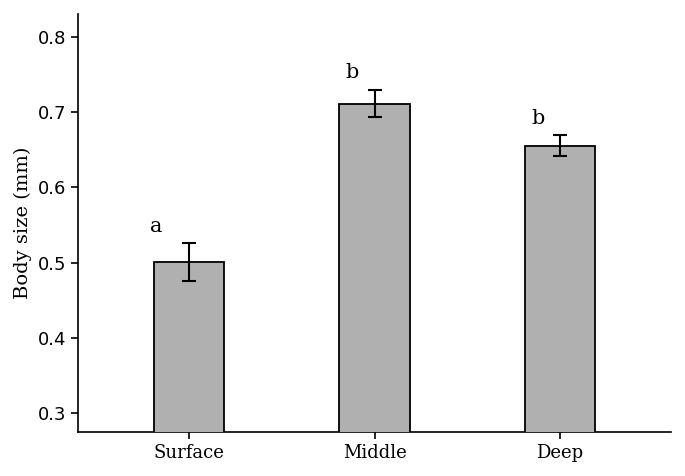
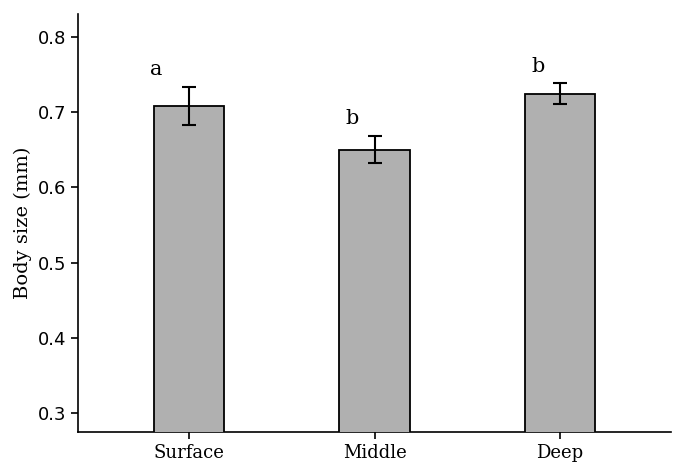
Surface: 0.501 -> 0.708
Middle: 0.711 -> 0.650
Deep: 0.655 -> 0.724
